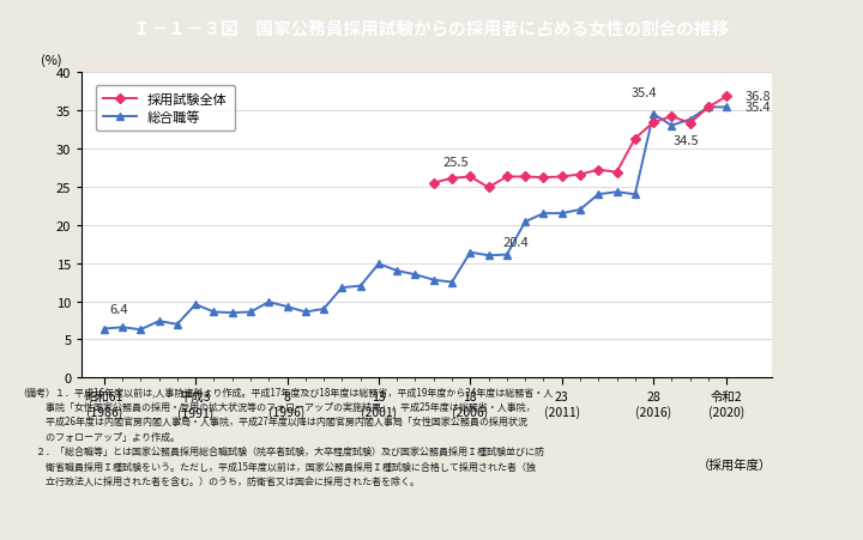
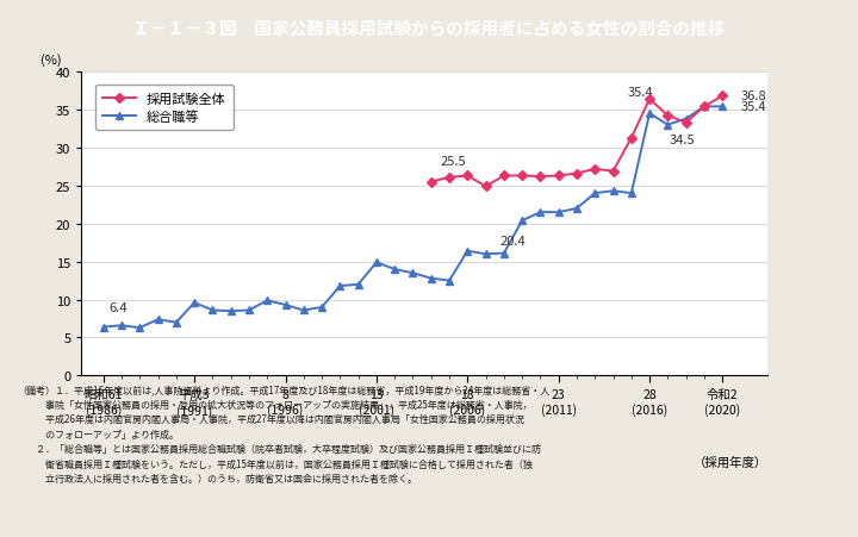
採用試験全体/28 (2016): 33.4 -> 36.4
